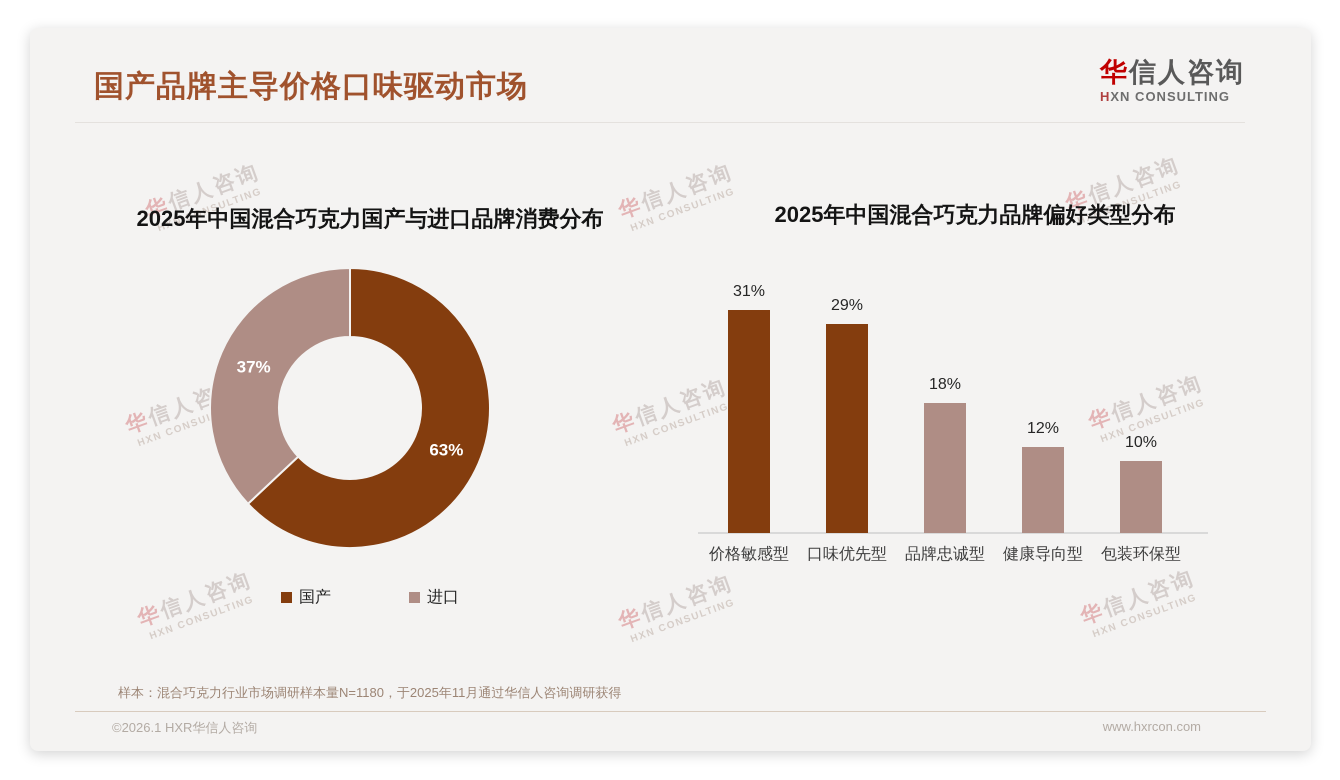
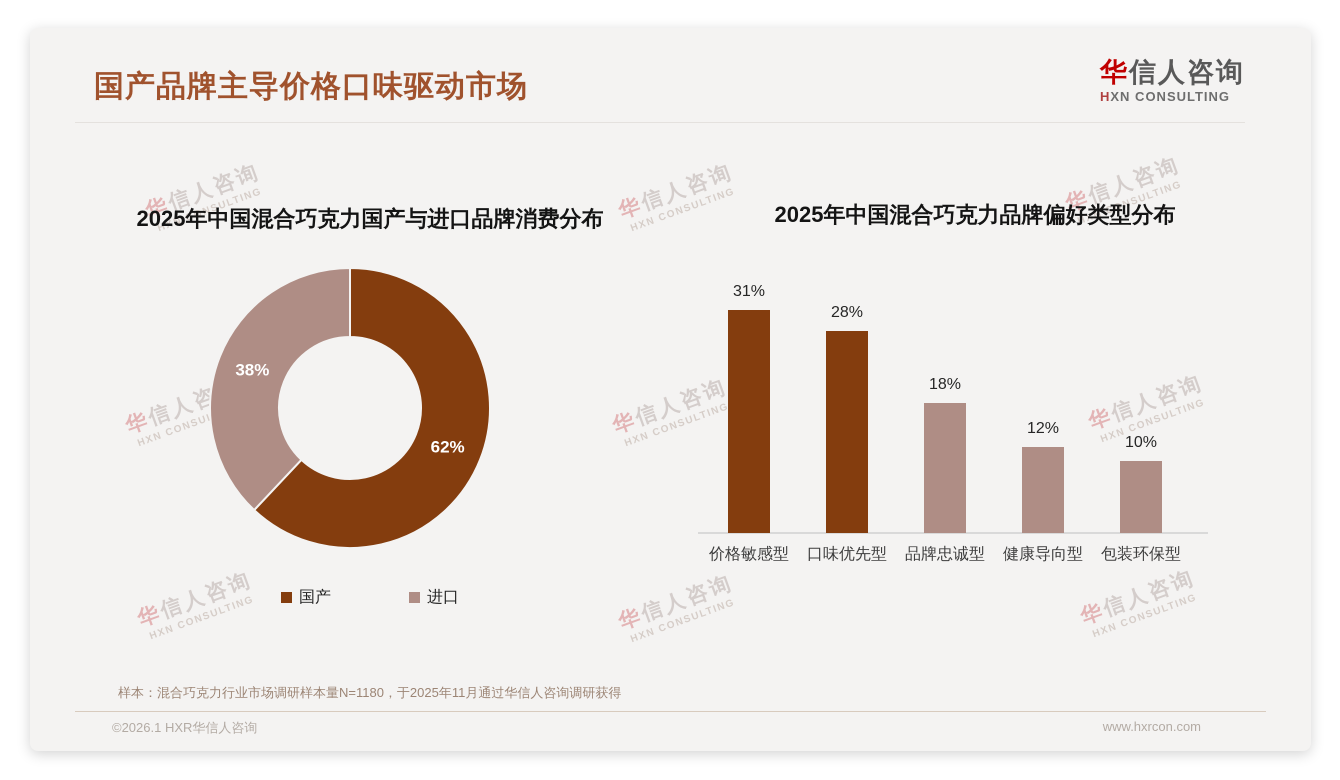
2025年中国混合巧克力国产与进口品牌消费分布/国产: 63% -> 62%
2025年中国混合巧克力国产与进口品牌消费分布/进口: 37% -> 38%
2025年中国混合巧克力品牌偏好类型分布/口味优先型: 29% -> 28%
